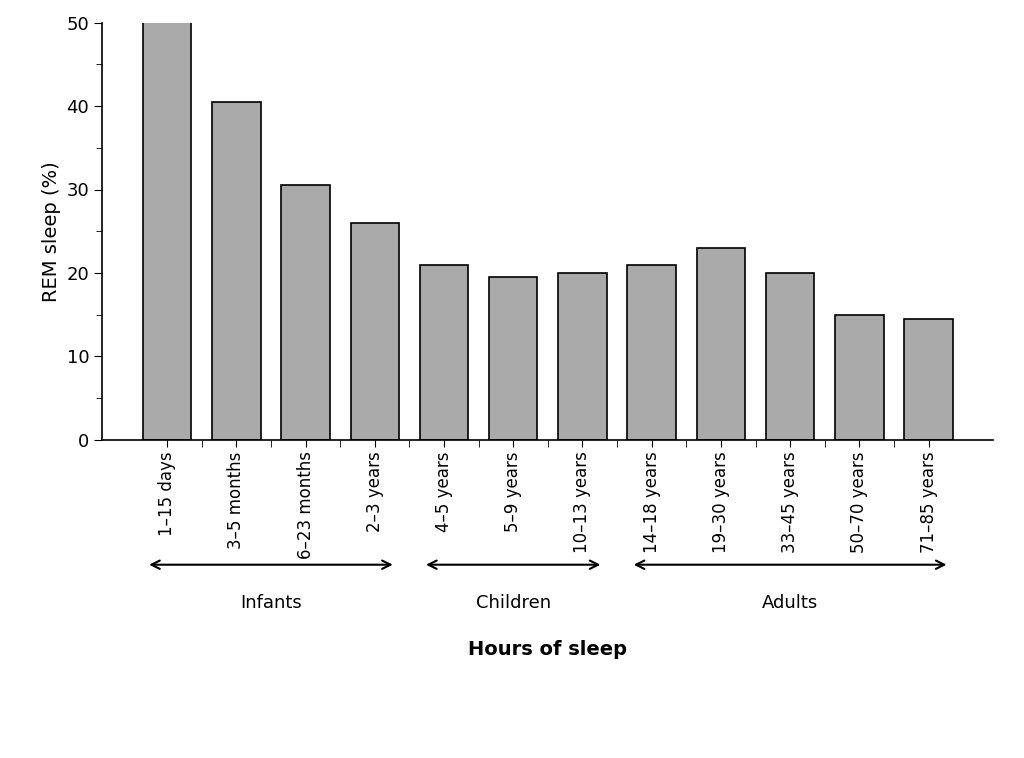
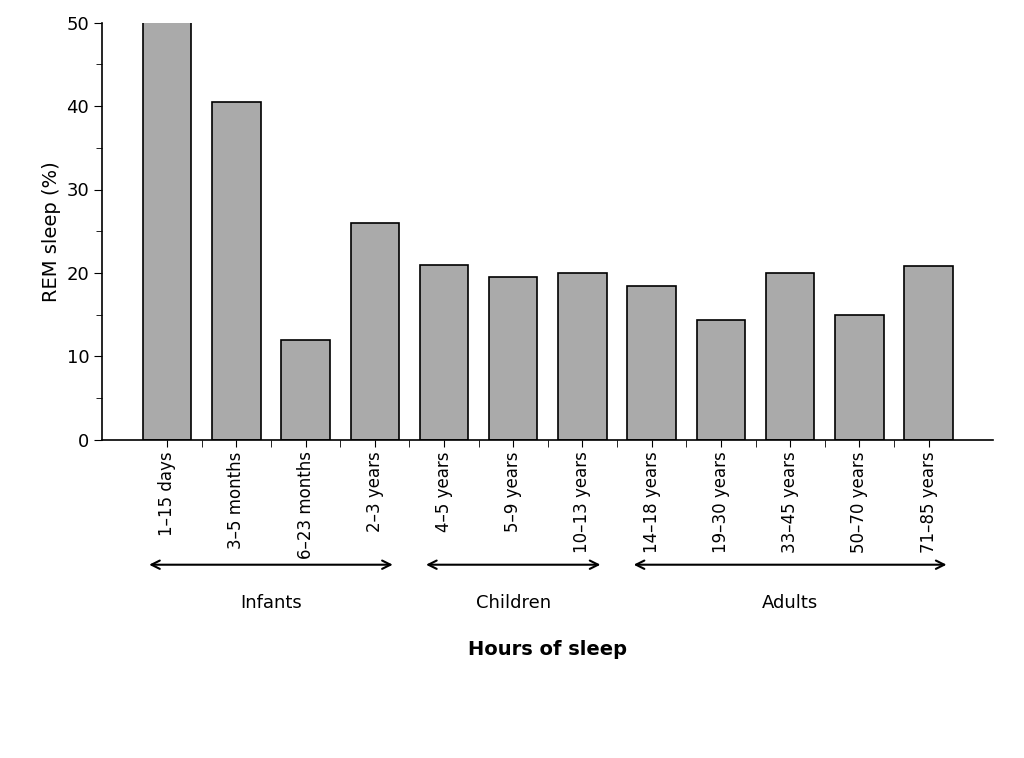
6–23 months: 30.5 -> 12.0
14–18 years: 21.0 -> 18.4
19–30 years: 23.0 -> 14.4
71–85 years: 14.5 -> 20.8
